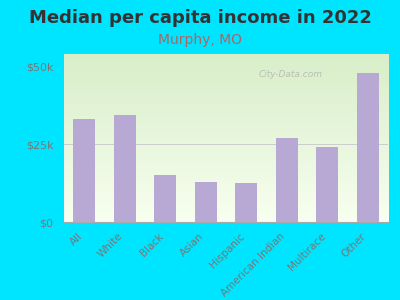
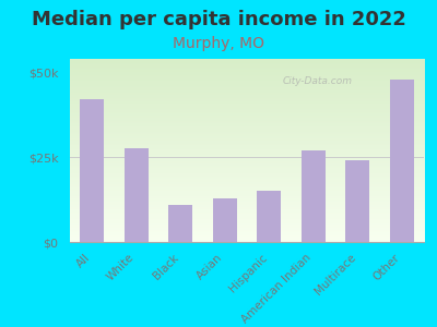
All: $33.0k -> $42.0k
White: $34.5k -> $27.5k
Black: $15.0k -> $11.0k
Hispanic: $12.5k -> $15.0k
